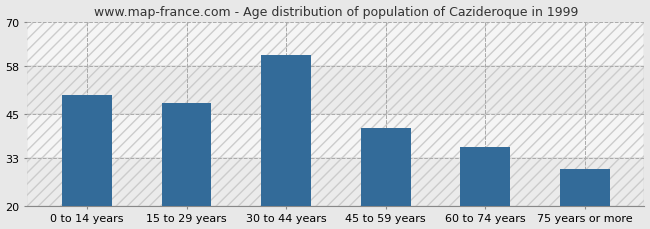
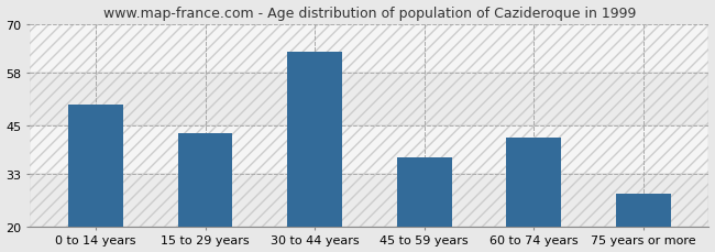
15 to 29 years: 48 -> 43
30 to 44 years: 61 -> 63
45 to 59 years: 41 -> 37
60 to 74 years: 36 -> 42
75 years or more: 30 -> 28
